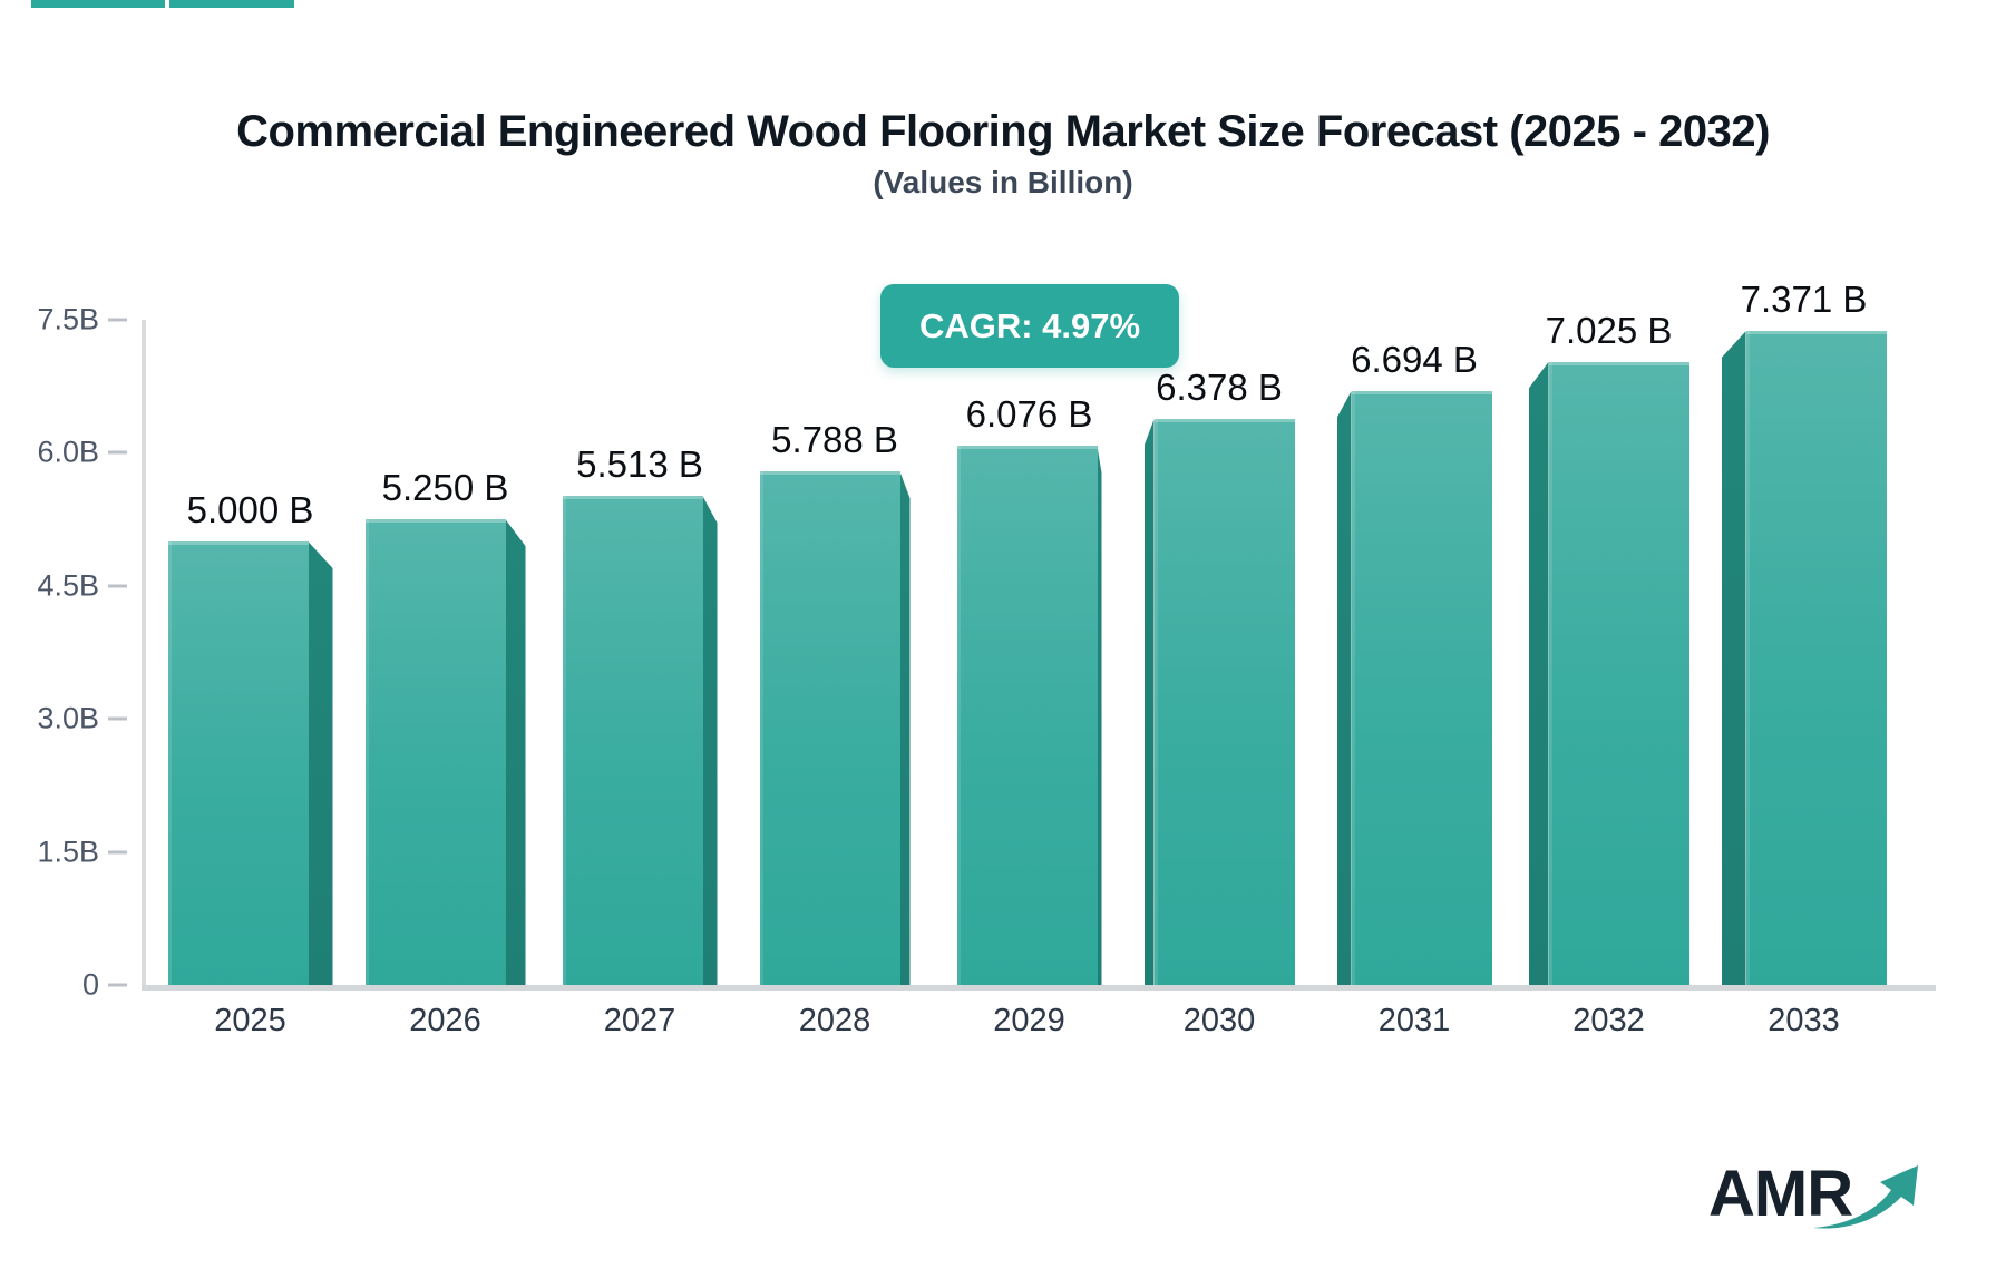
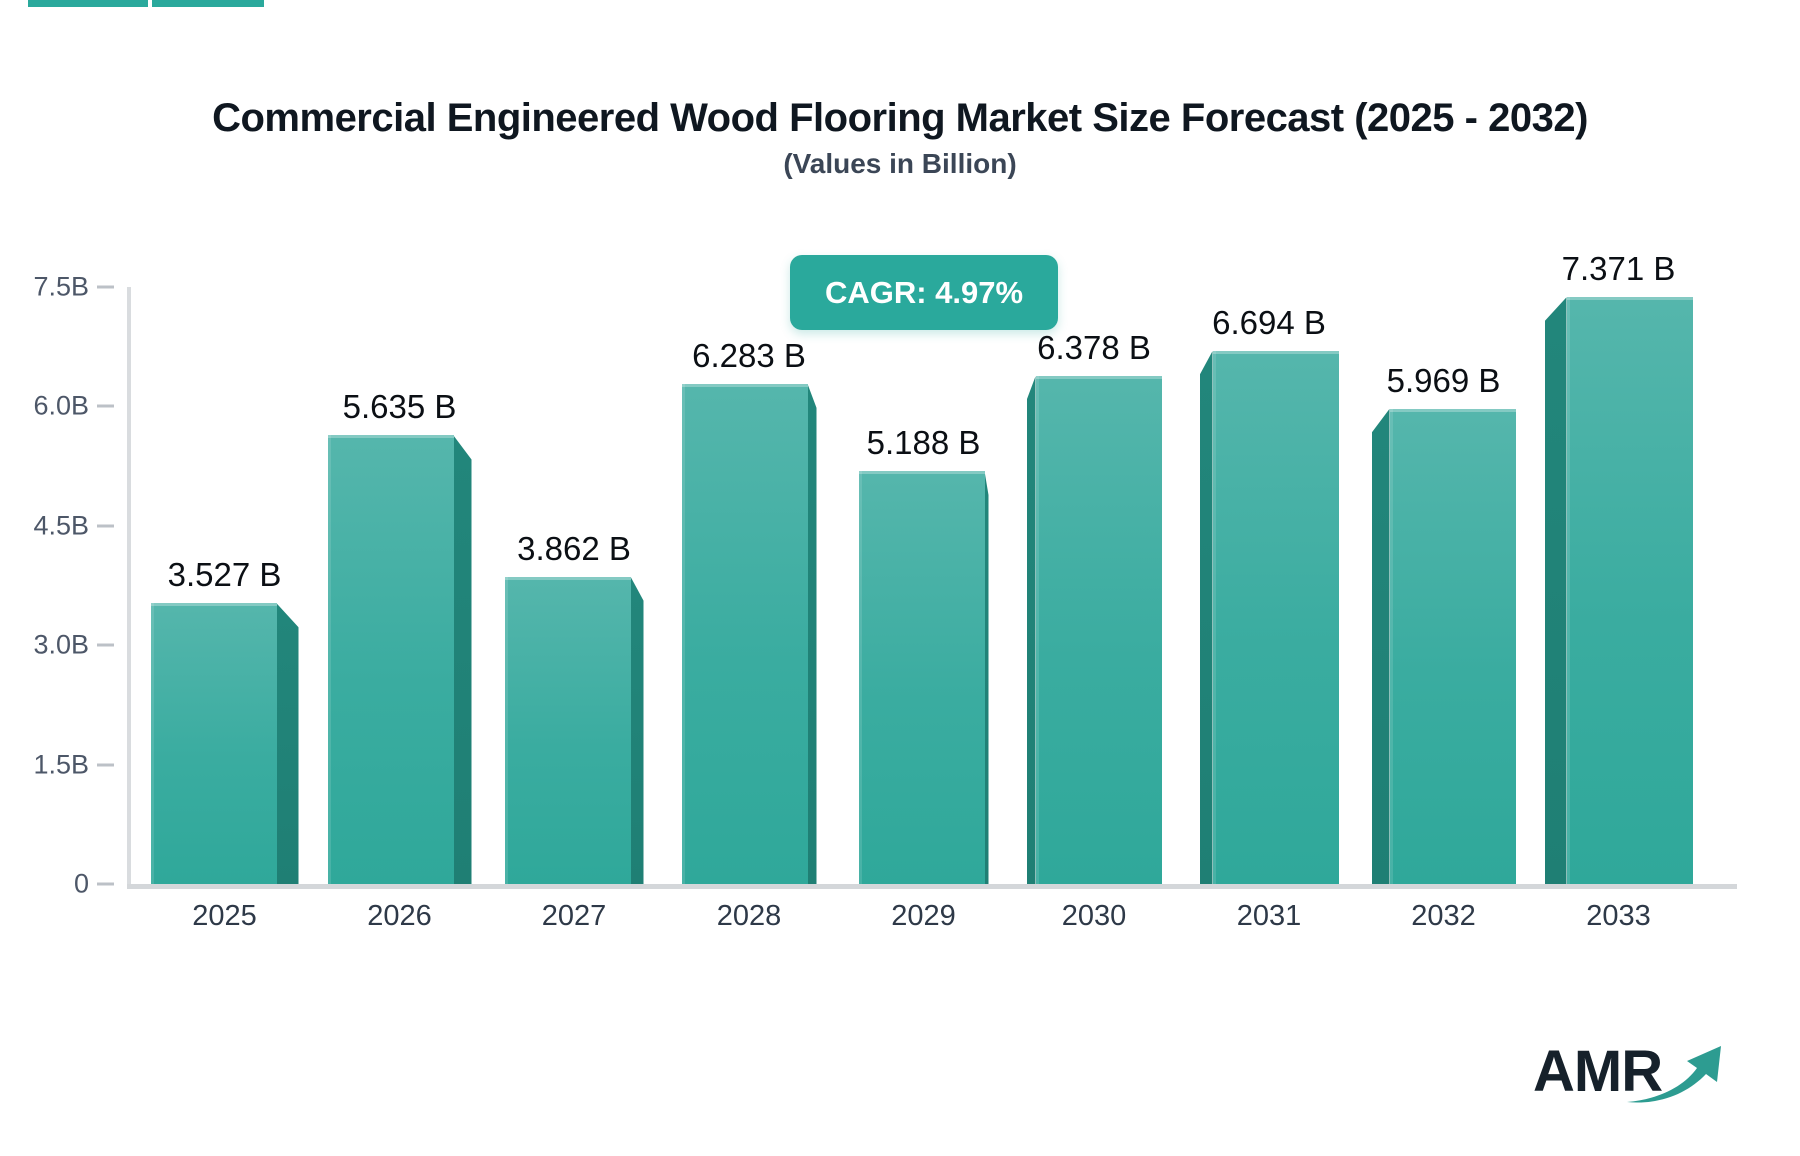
2025: 5.000 -> 3.527
2026: 5.250 -> 5.635
2027: 5.513 -> 3.862
2028: 5.788 -> 6.283
2029: 6.076 -> 5.188
2032: 7.025 -> 5.969
